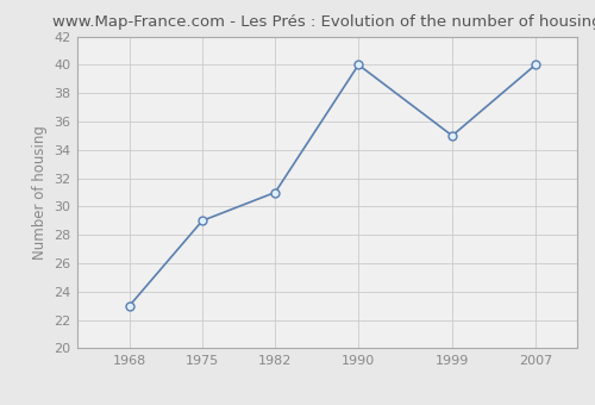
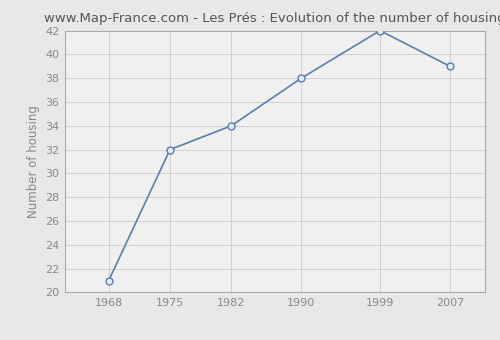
1968: 23 -> 21
1975: 29 -> 32
1982: 31 -> 34
1990: 40 -> 38
1999: 35 -> 42
2007: 40 -> 39
